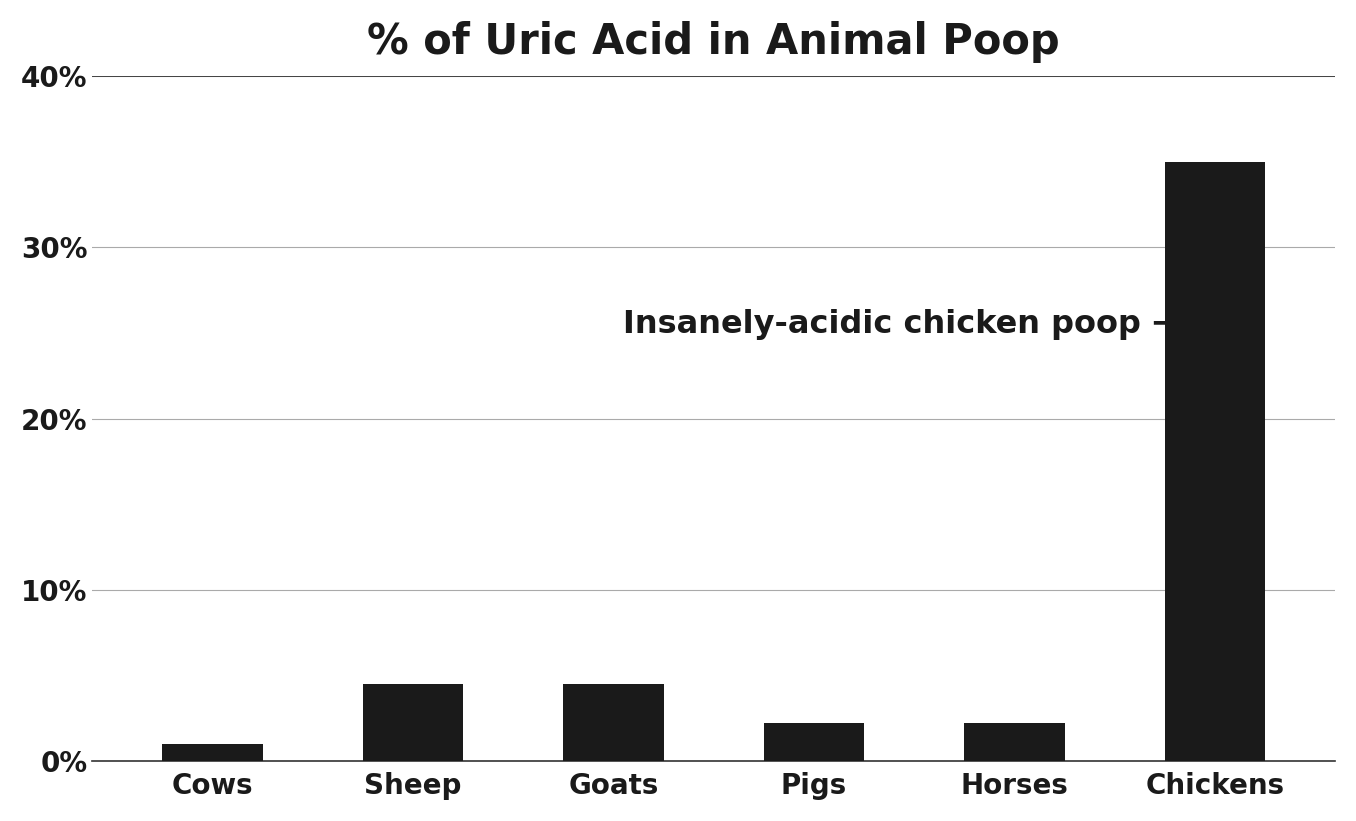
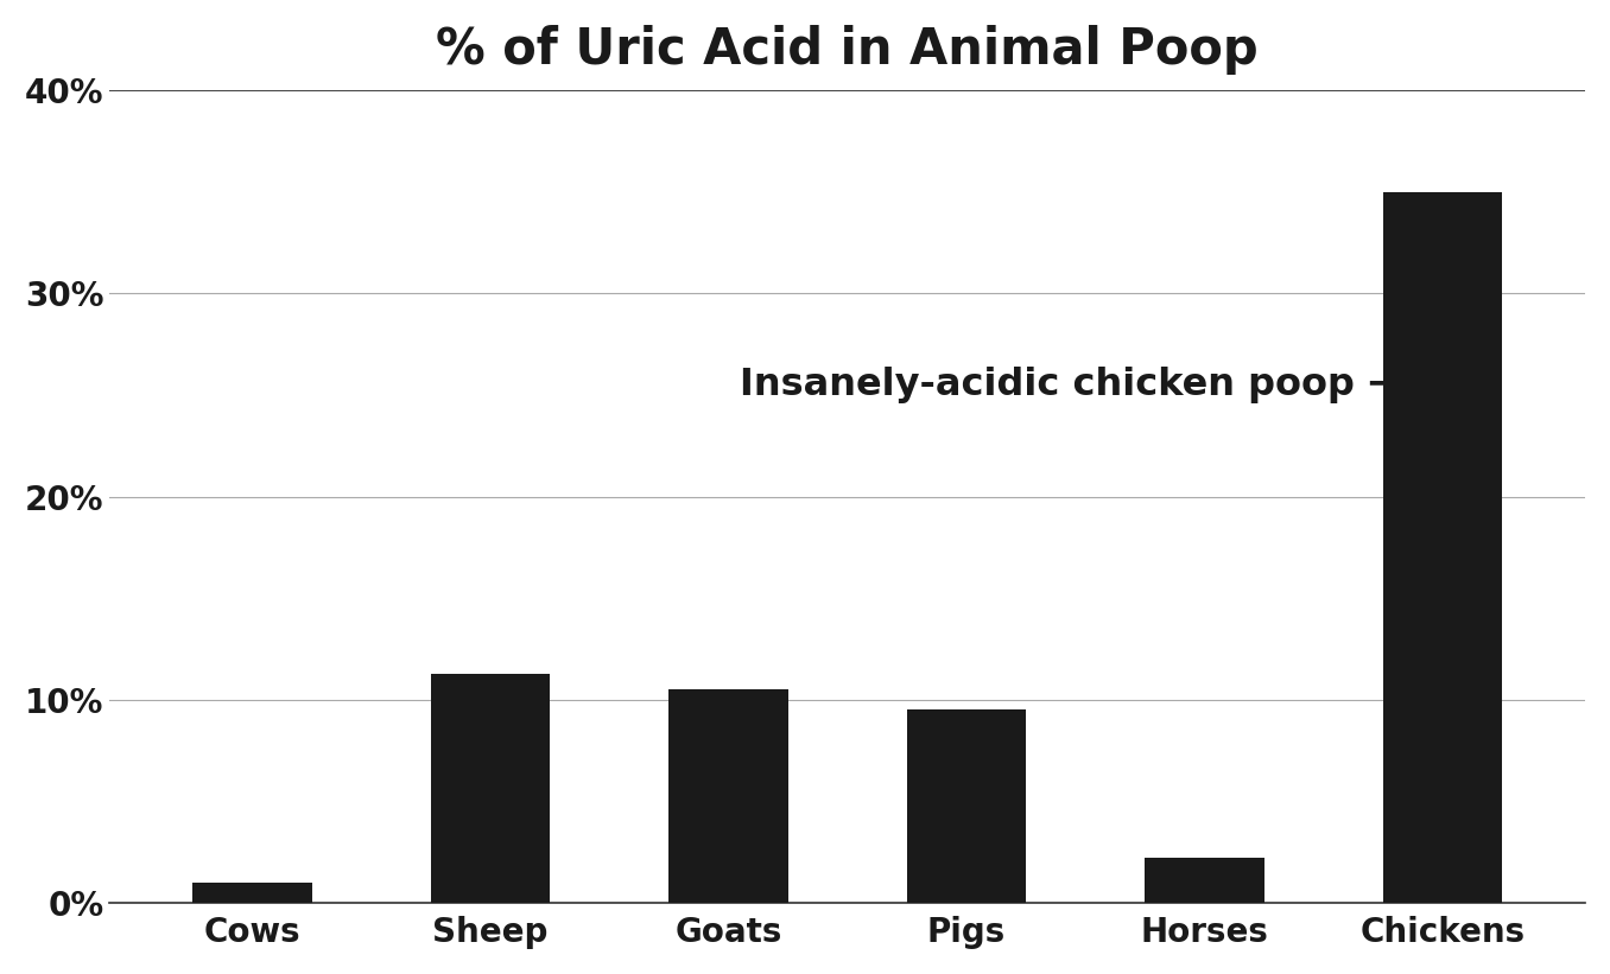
Sheep: 4.5% -> 11.3%
Goats: 4.5% -> 10.5%
Pigs: 2.2% -> 9.5%
